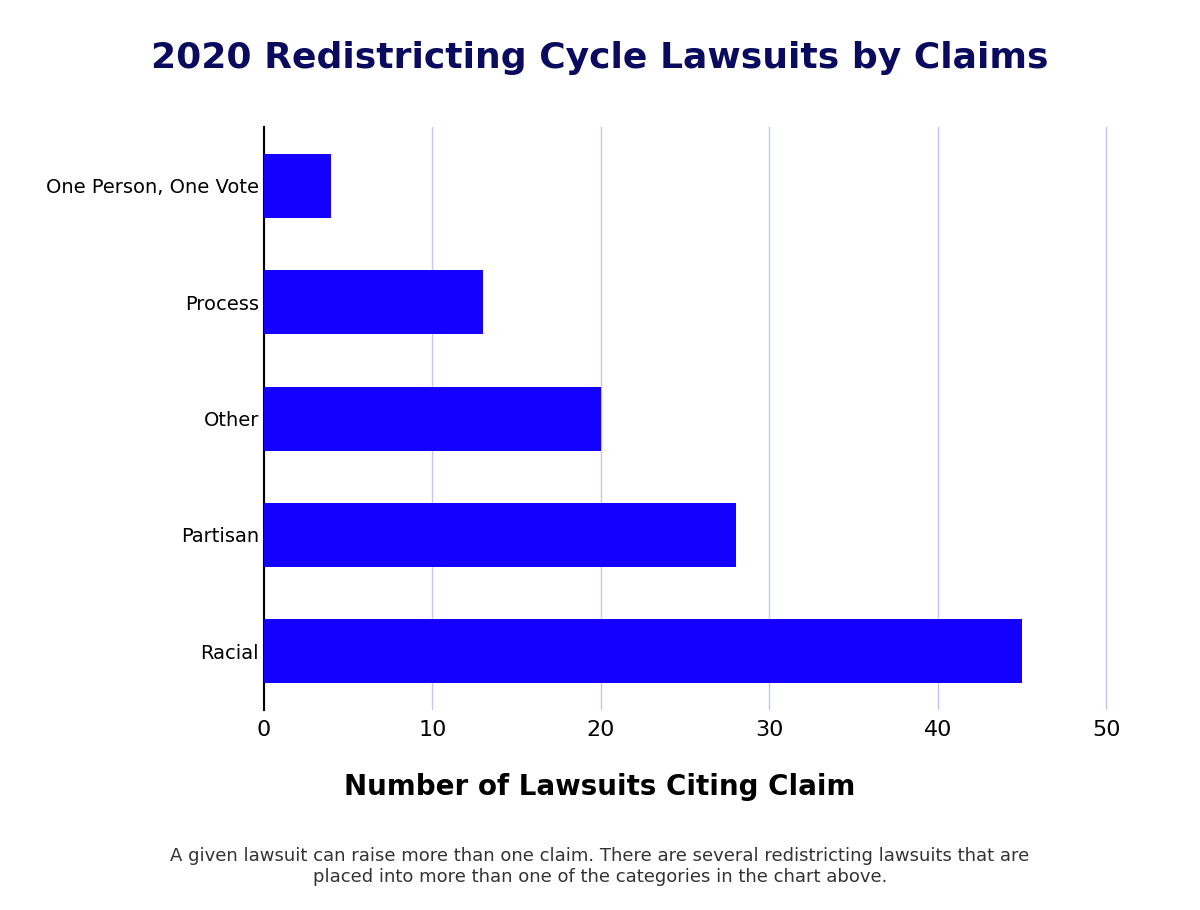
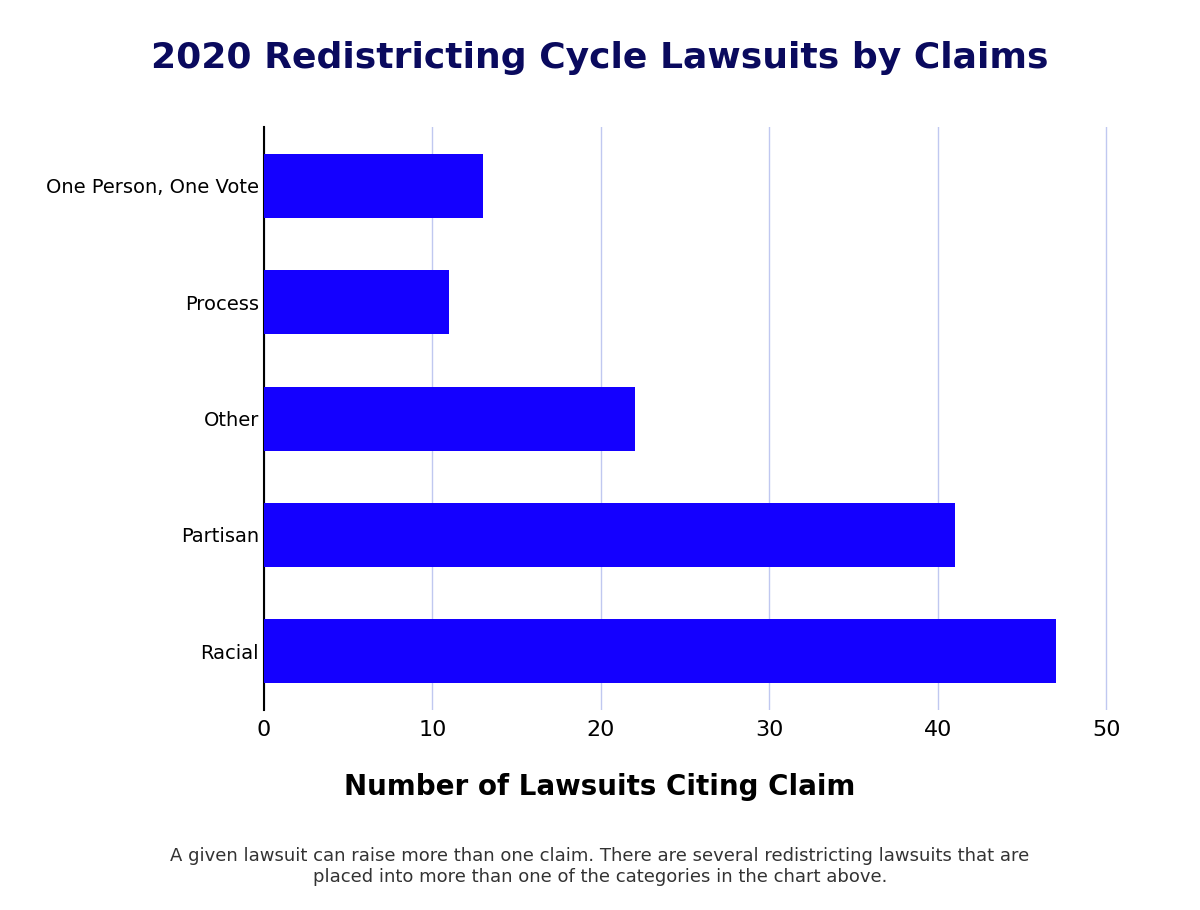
One Person, One Vote: 4 -> 13
Process: 13 -> 11
Other: 20 -> 22
Partisan: 28 -> 41
Racial: 45 -> 47
